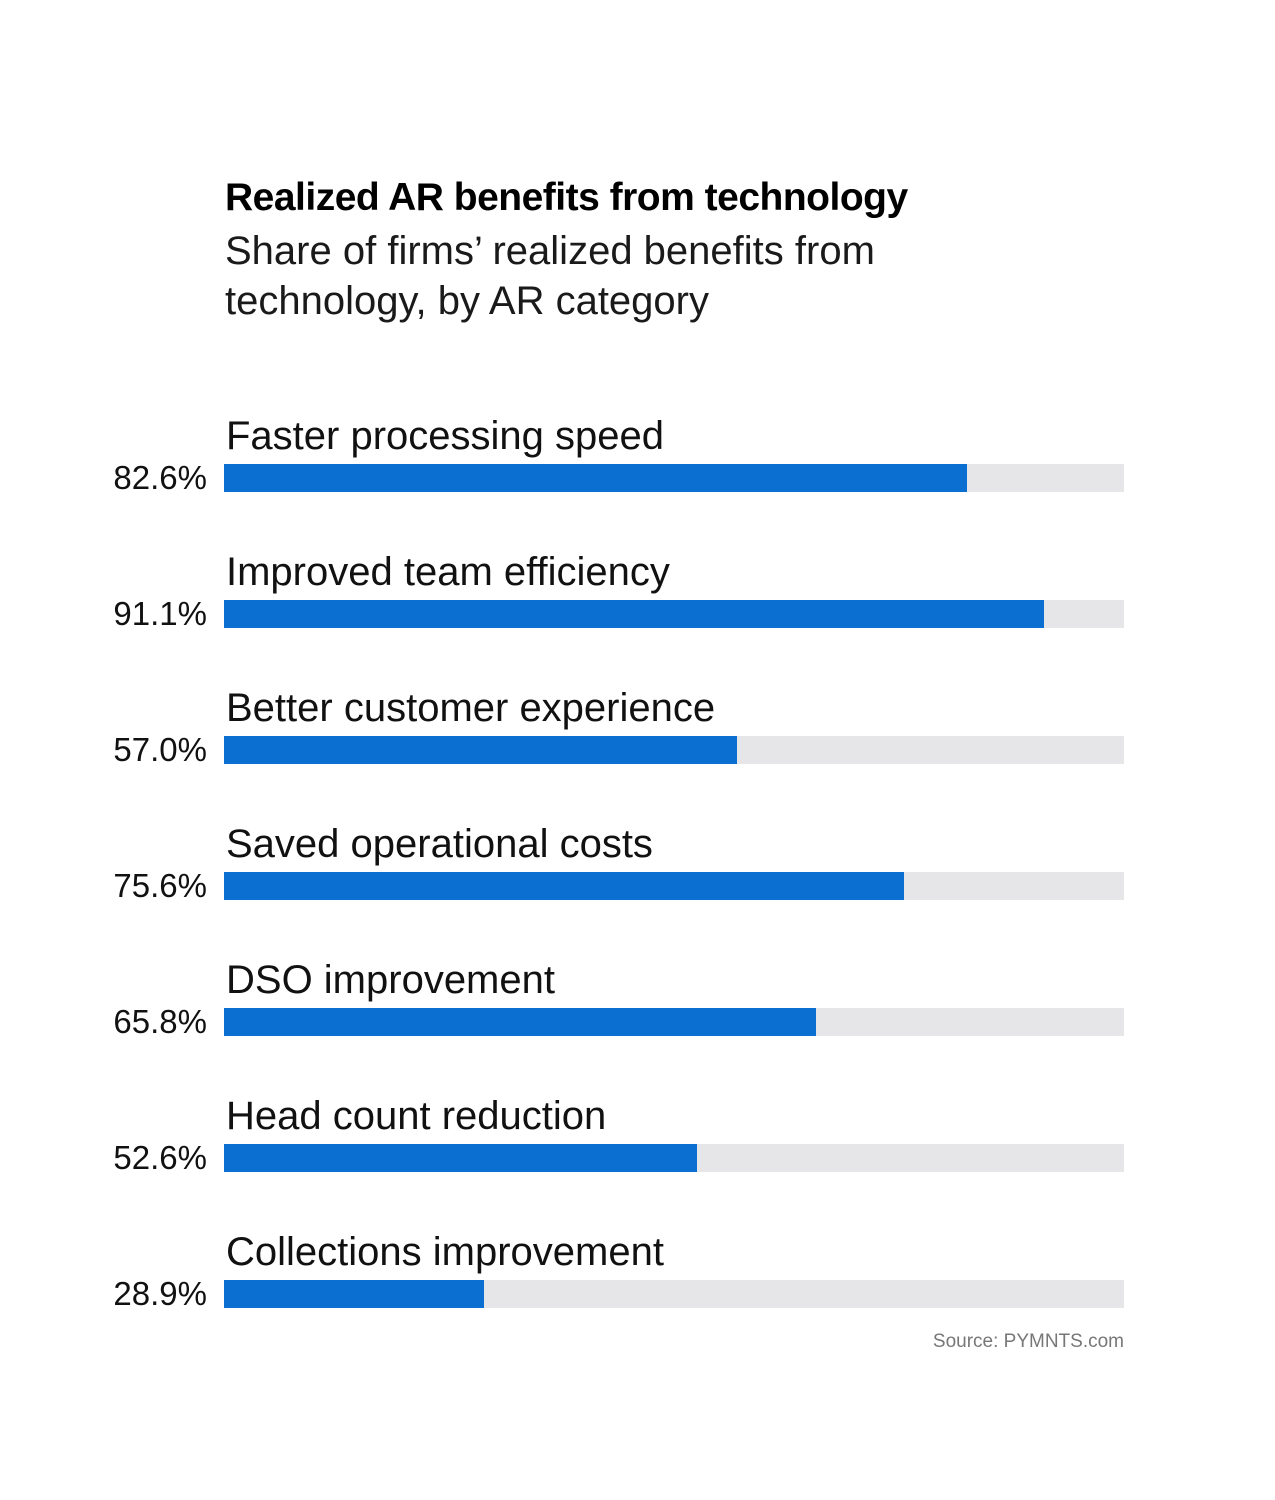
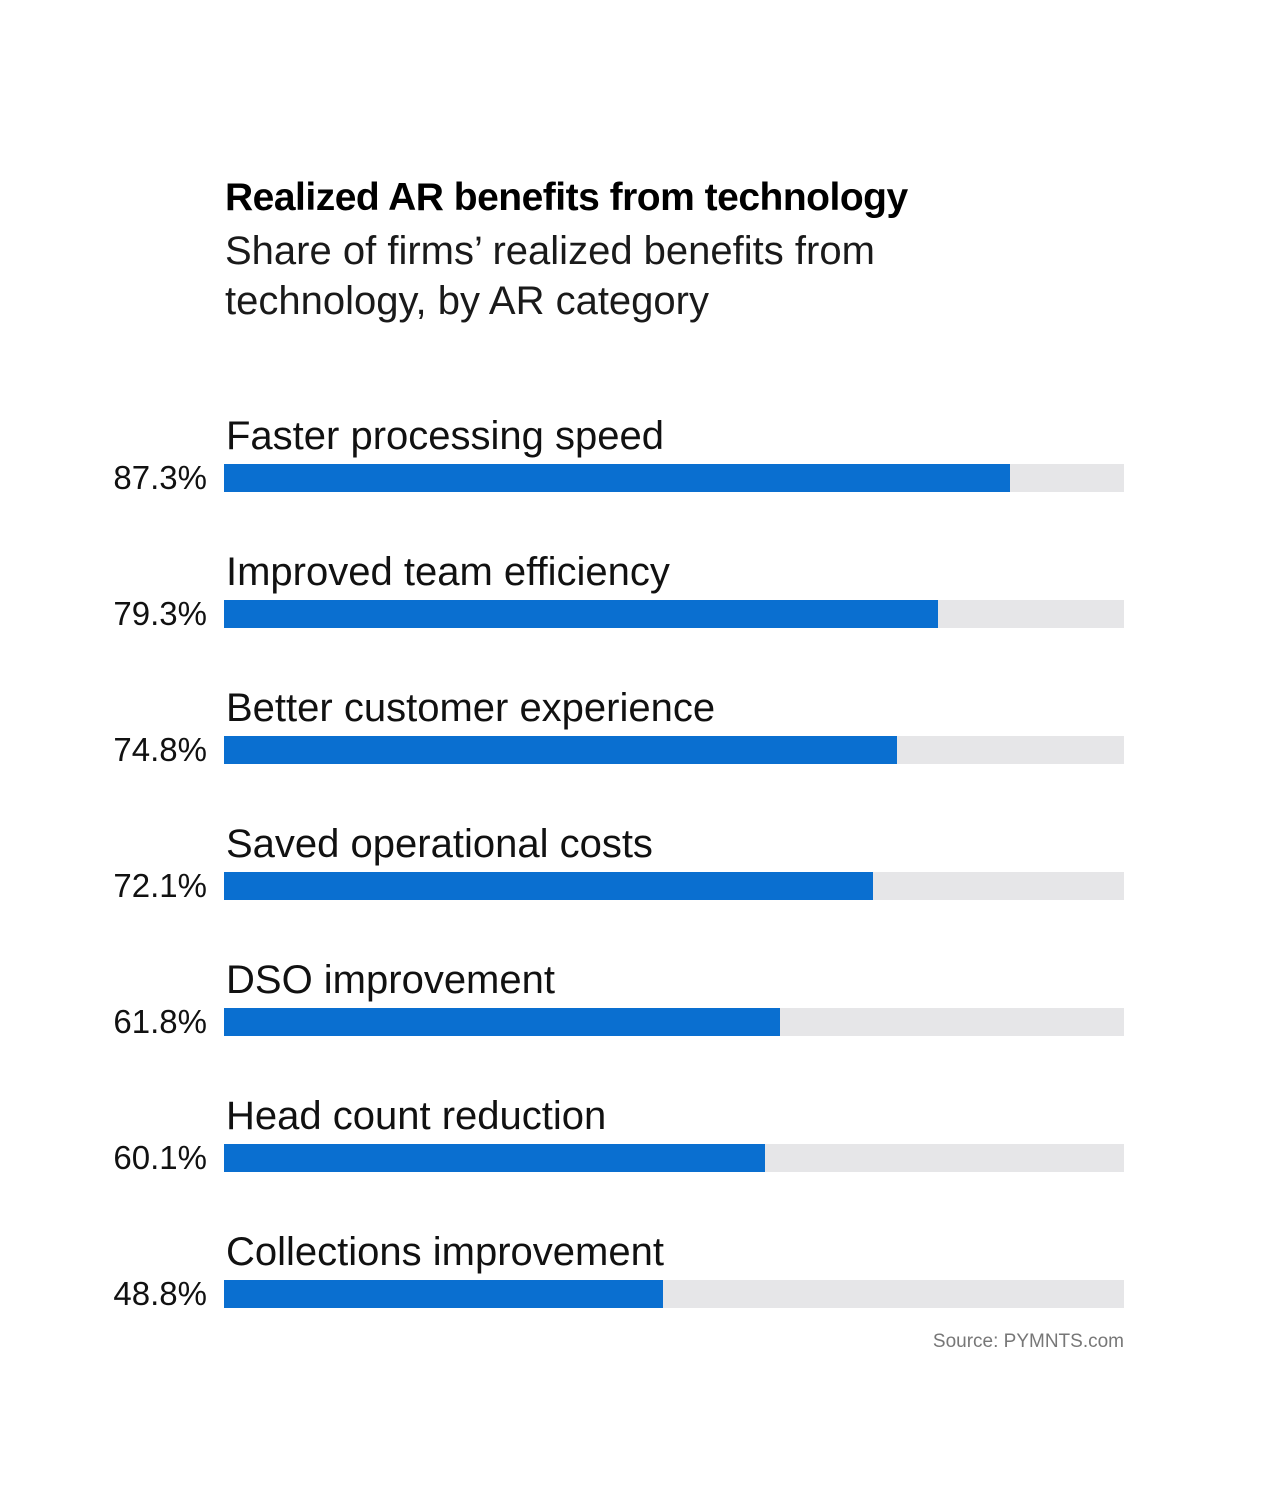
Faster processing speed: 82.6% -> 87.3%
Improved team efficiency: 91.1% -> 79.3%
Better customer experience: 57.0% -> 74.8%
Saved operational costs: 75.6% -> 72.1%
DSO improvement: 65.8% -> 61.8%
Head count reduction: 52.6% -> 60.1%
Collections improvement: 28.9% -> 48.8%
